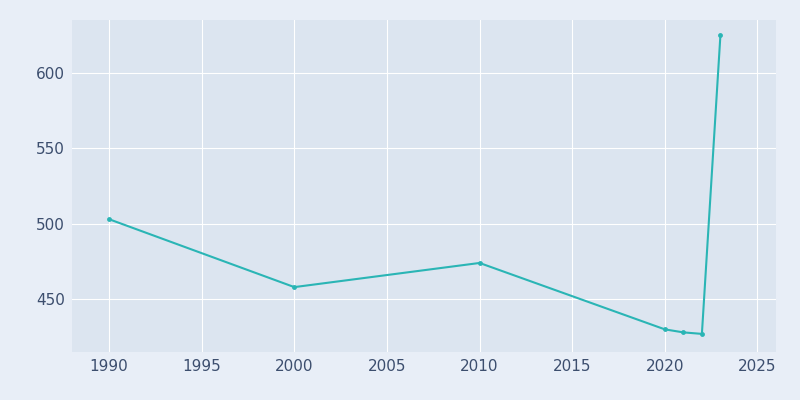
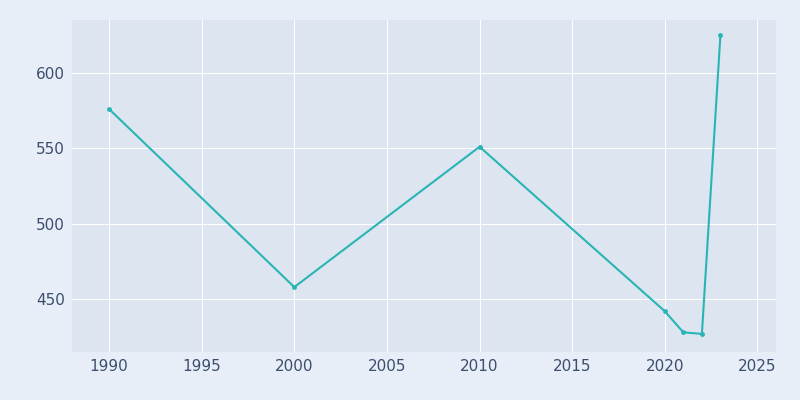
1990: 503 -> 576
2010: 474 -> 551
2020: 430 -> 442
